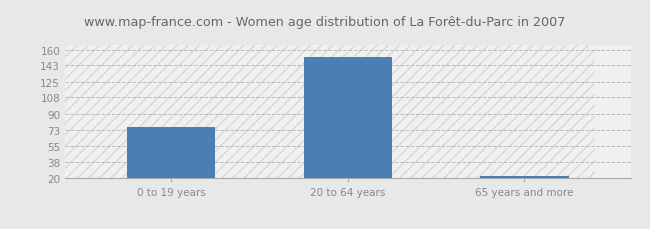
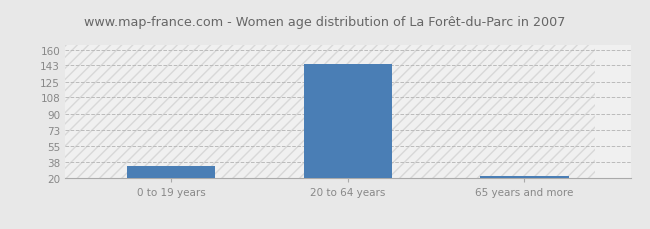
0 to 19 years: 76 -> 34
20 to 64 years: 152 -> 144
